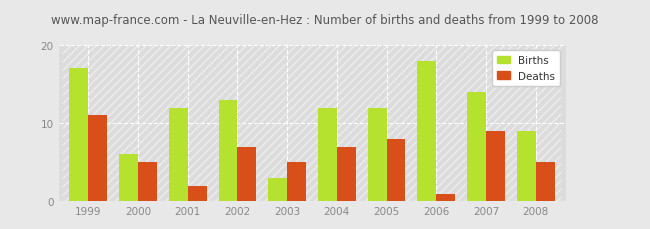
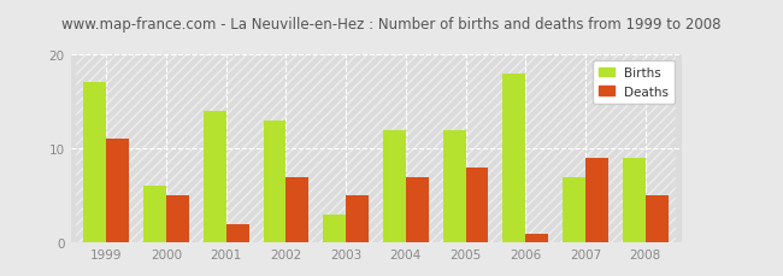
Births/2001: 12 -> 14
Births/2007: 14 -> 7
